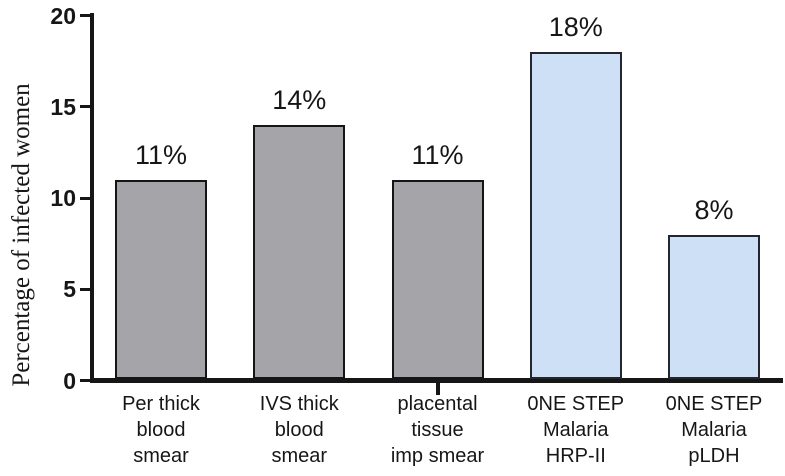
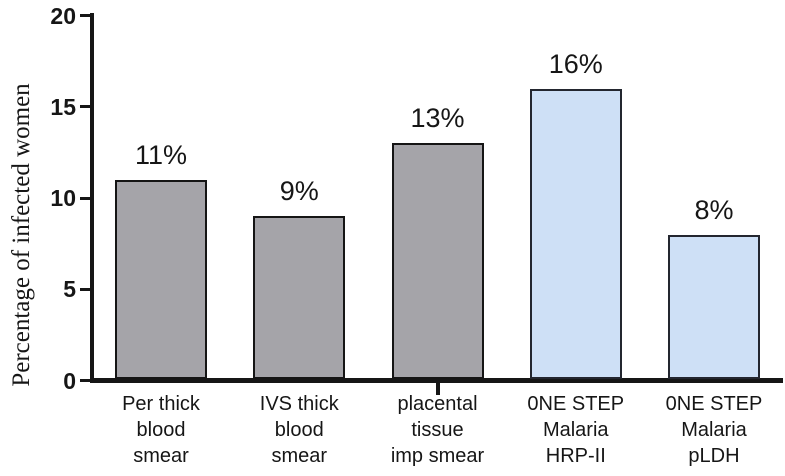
IVS thick blood smear: 14% -> 9%
placental tissue imp smear: 11% -> 13%
0NE STEP Malaria HRP-II: 18% -> 16%
